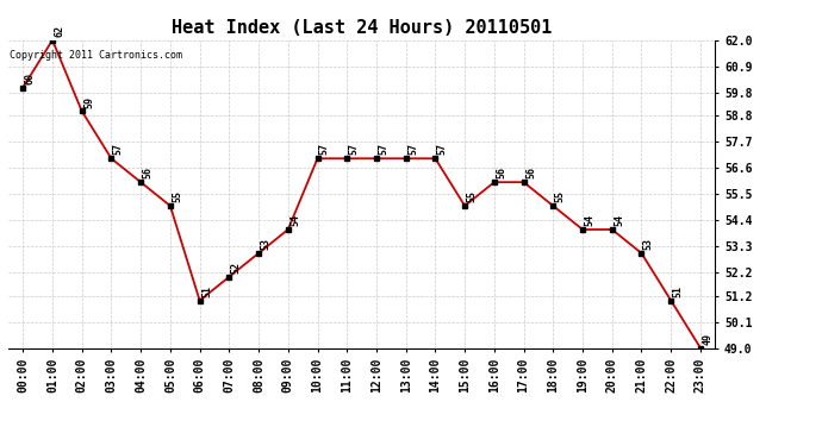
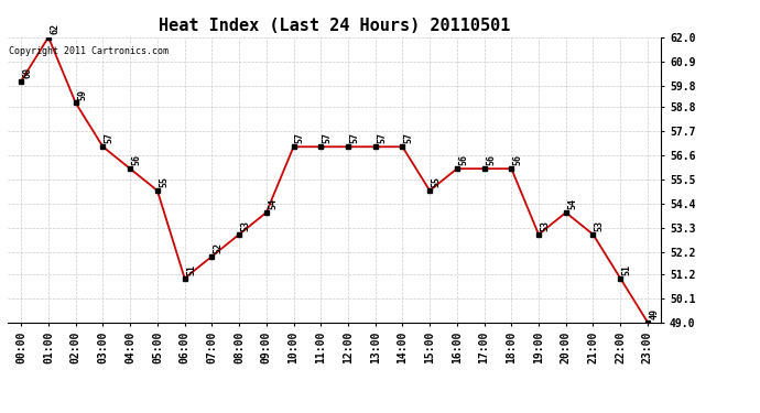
18:00: 55 -> 56
19:00: 54 -> 53
